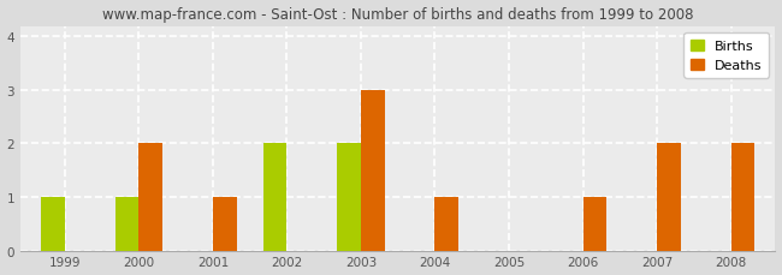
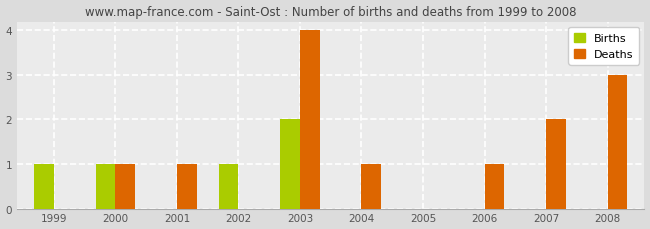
Deaths/2000: 2 -> 1
Births/2002: 2 -> 1
Deaths/2003: 3 -> 4
Deaths/2008: 2 -> 3
